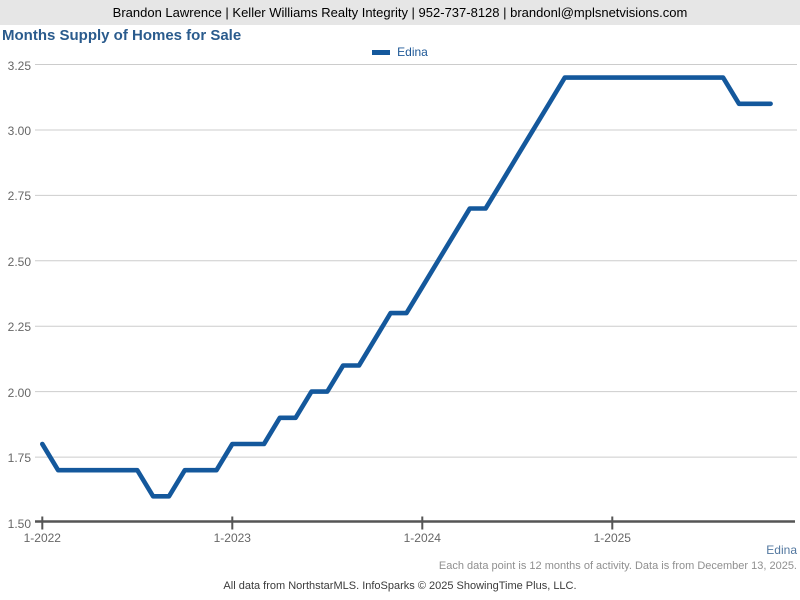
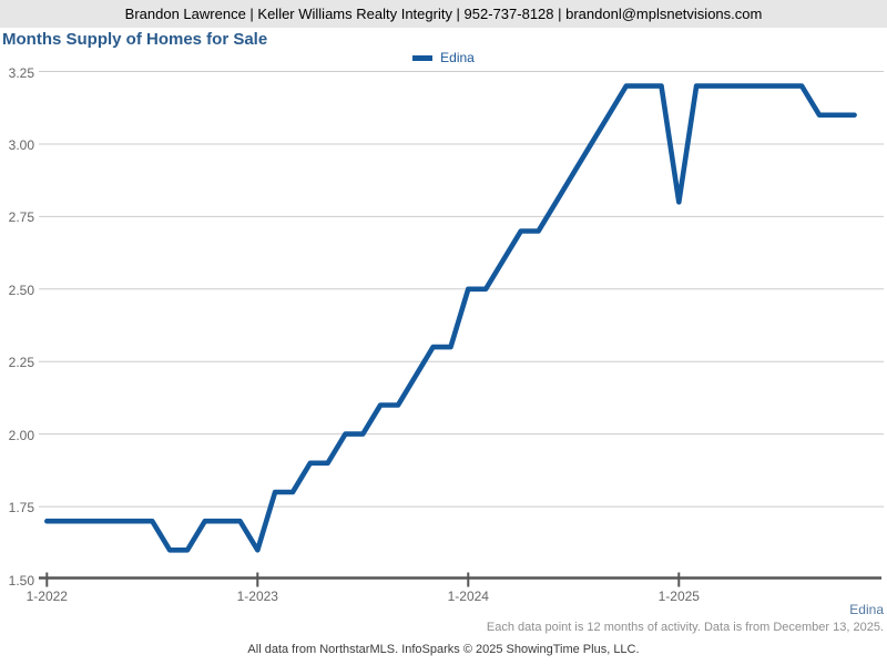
1-2022: 1.8 -> 1.7
1-2023: 1.8 -> 1.6
1-2024: 2.4 -> 2.5
1-2025: 3.2 -> 2.8
